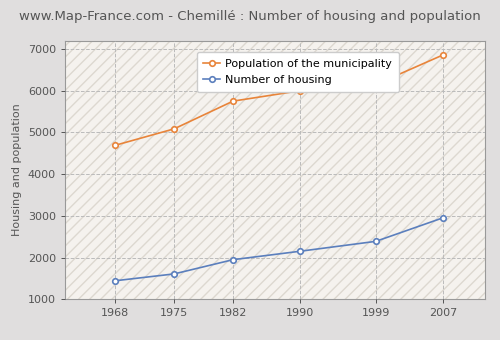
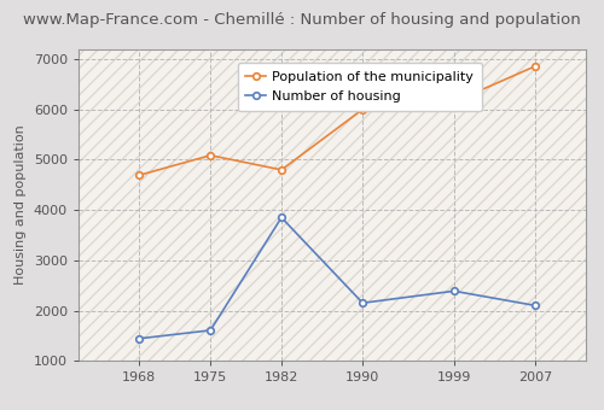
Number of housing/1982: 1950 -> 3850
Population of the municipality/1982: 5750 -> 4800
Number of housing/2007: 2950 -> 2100
